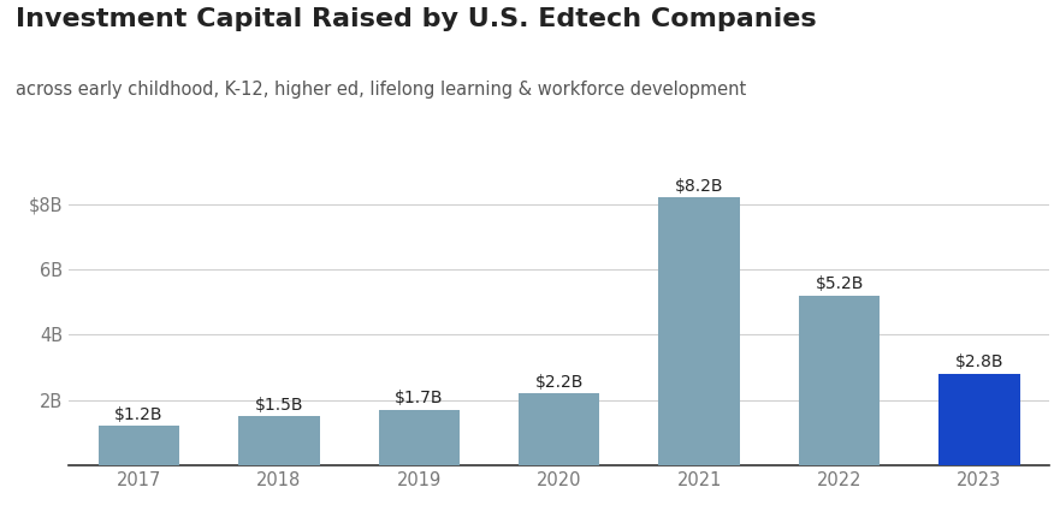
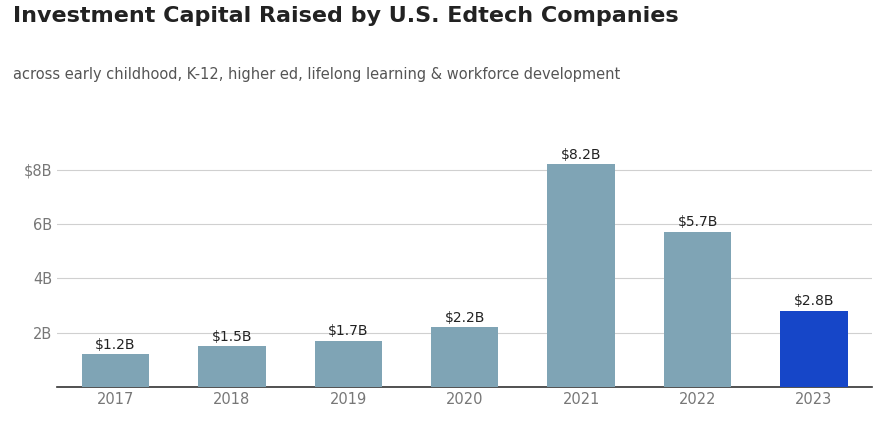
2022: $5.2B -> $5.7B
